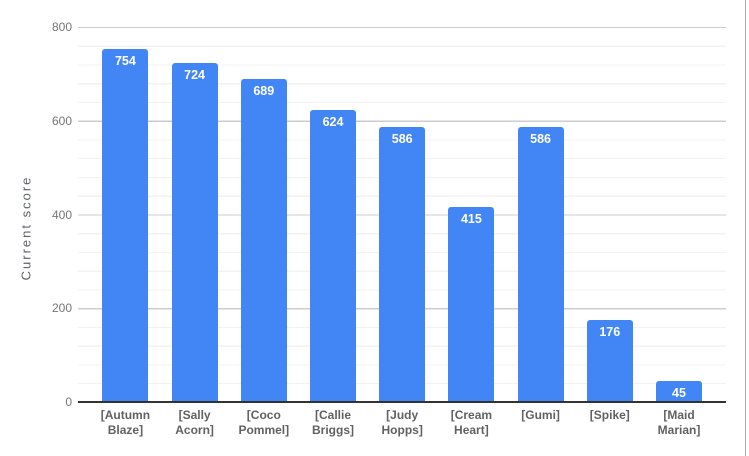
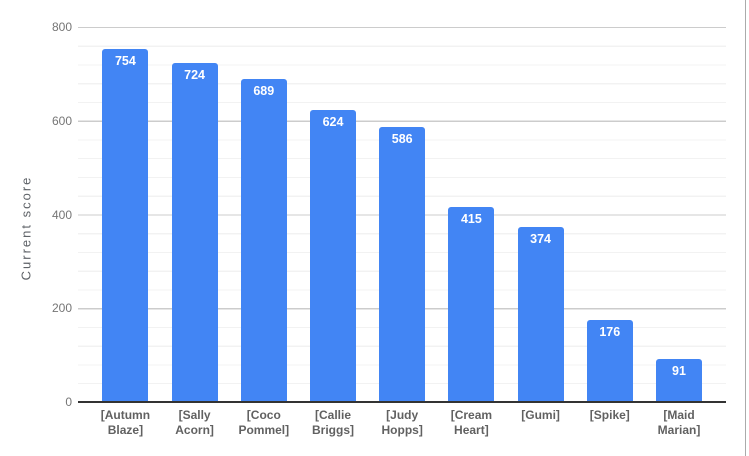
[Gumi]: 586 -> 374
[Maid Marian]: 45 -> 91
